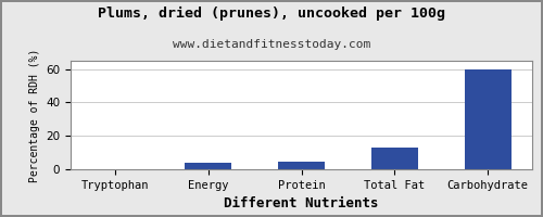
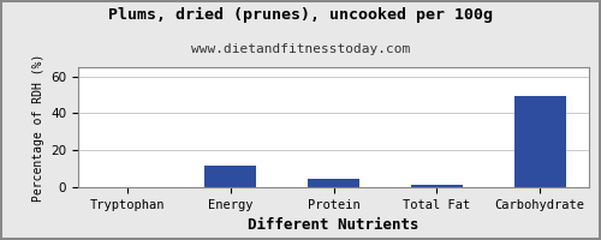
Energy: 4 -> 12
Total Fat: 13 -> 1
Carbohydrate: 60 -> 50
